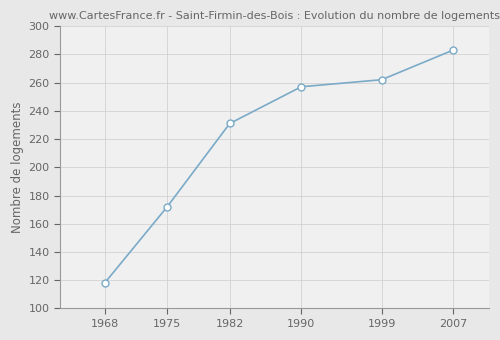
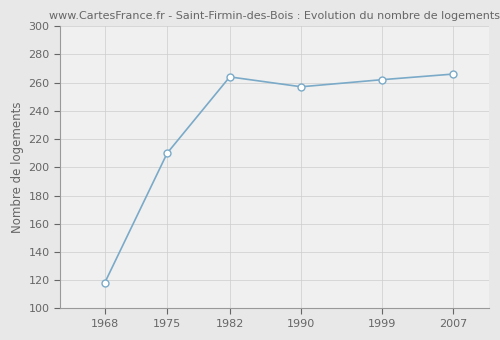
1975: 172 -> 210
1982: 231 -> 264
2007: 283 -> 266
